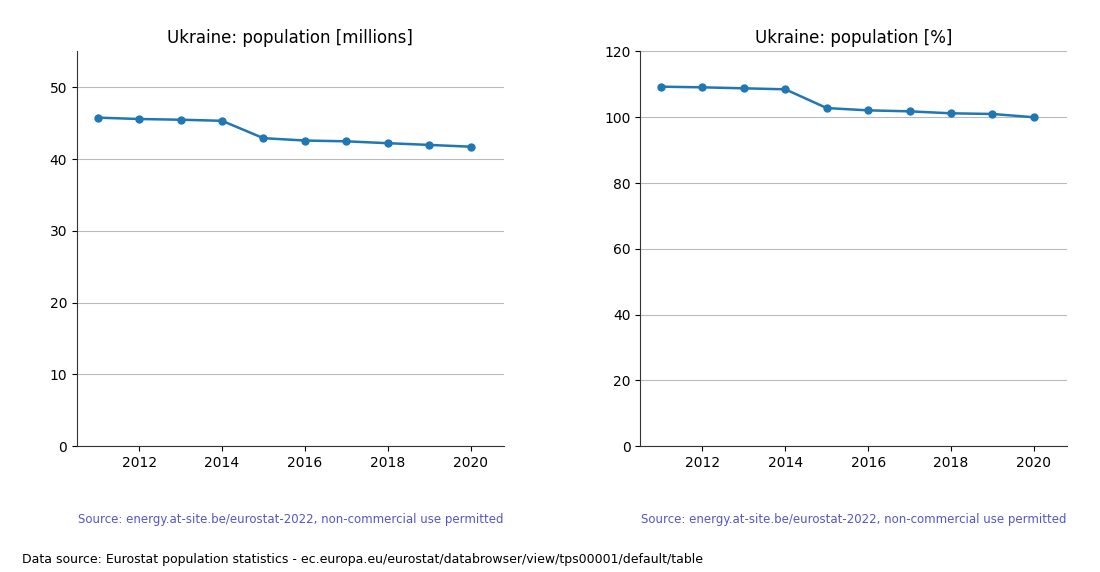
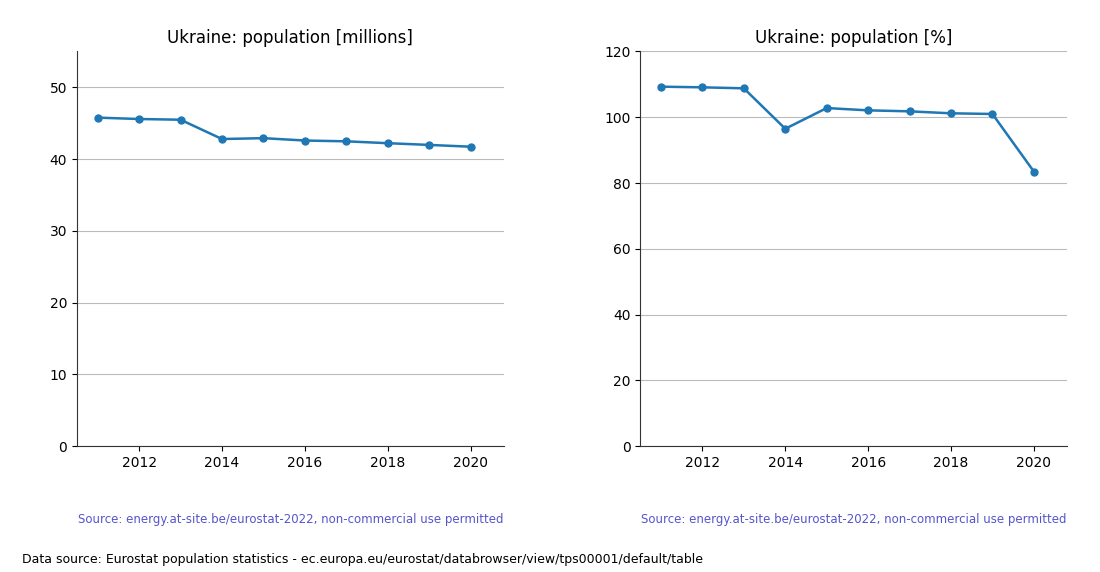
Ukraine: population [millions]/2014: 45.3 -> 42.8
Ukraine: population [%]/2014: 108.5 -> 96.5
Ukraine: population [%]/2020: 100.0 -> 83.5
